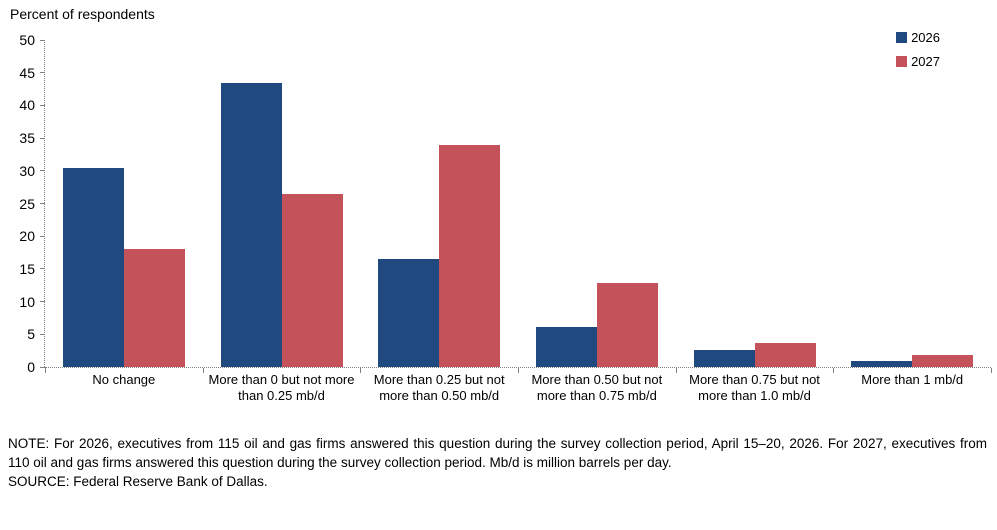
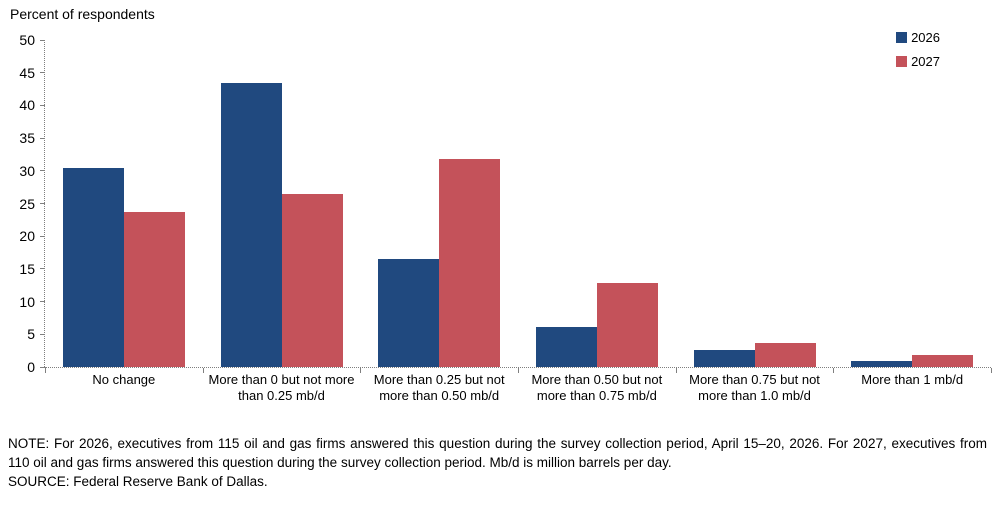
2027/No change: 18 -> 24
2027/More than 0.25 but not more than 0.50 mb/d: 34 -> 32
